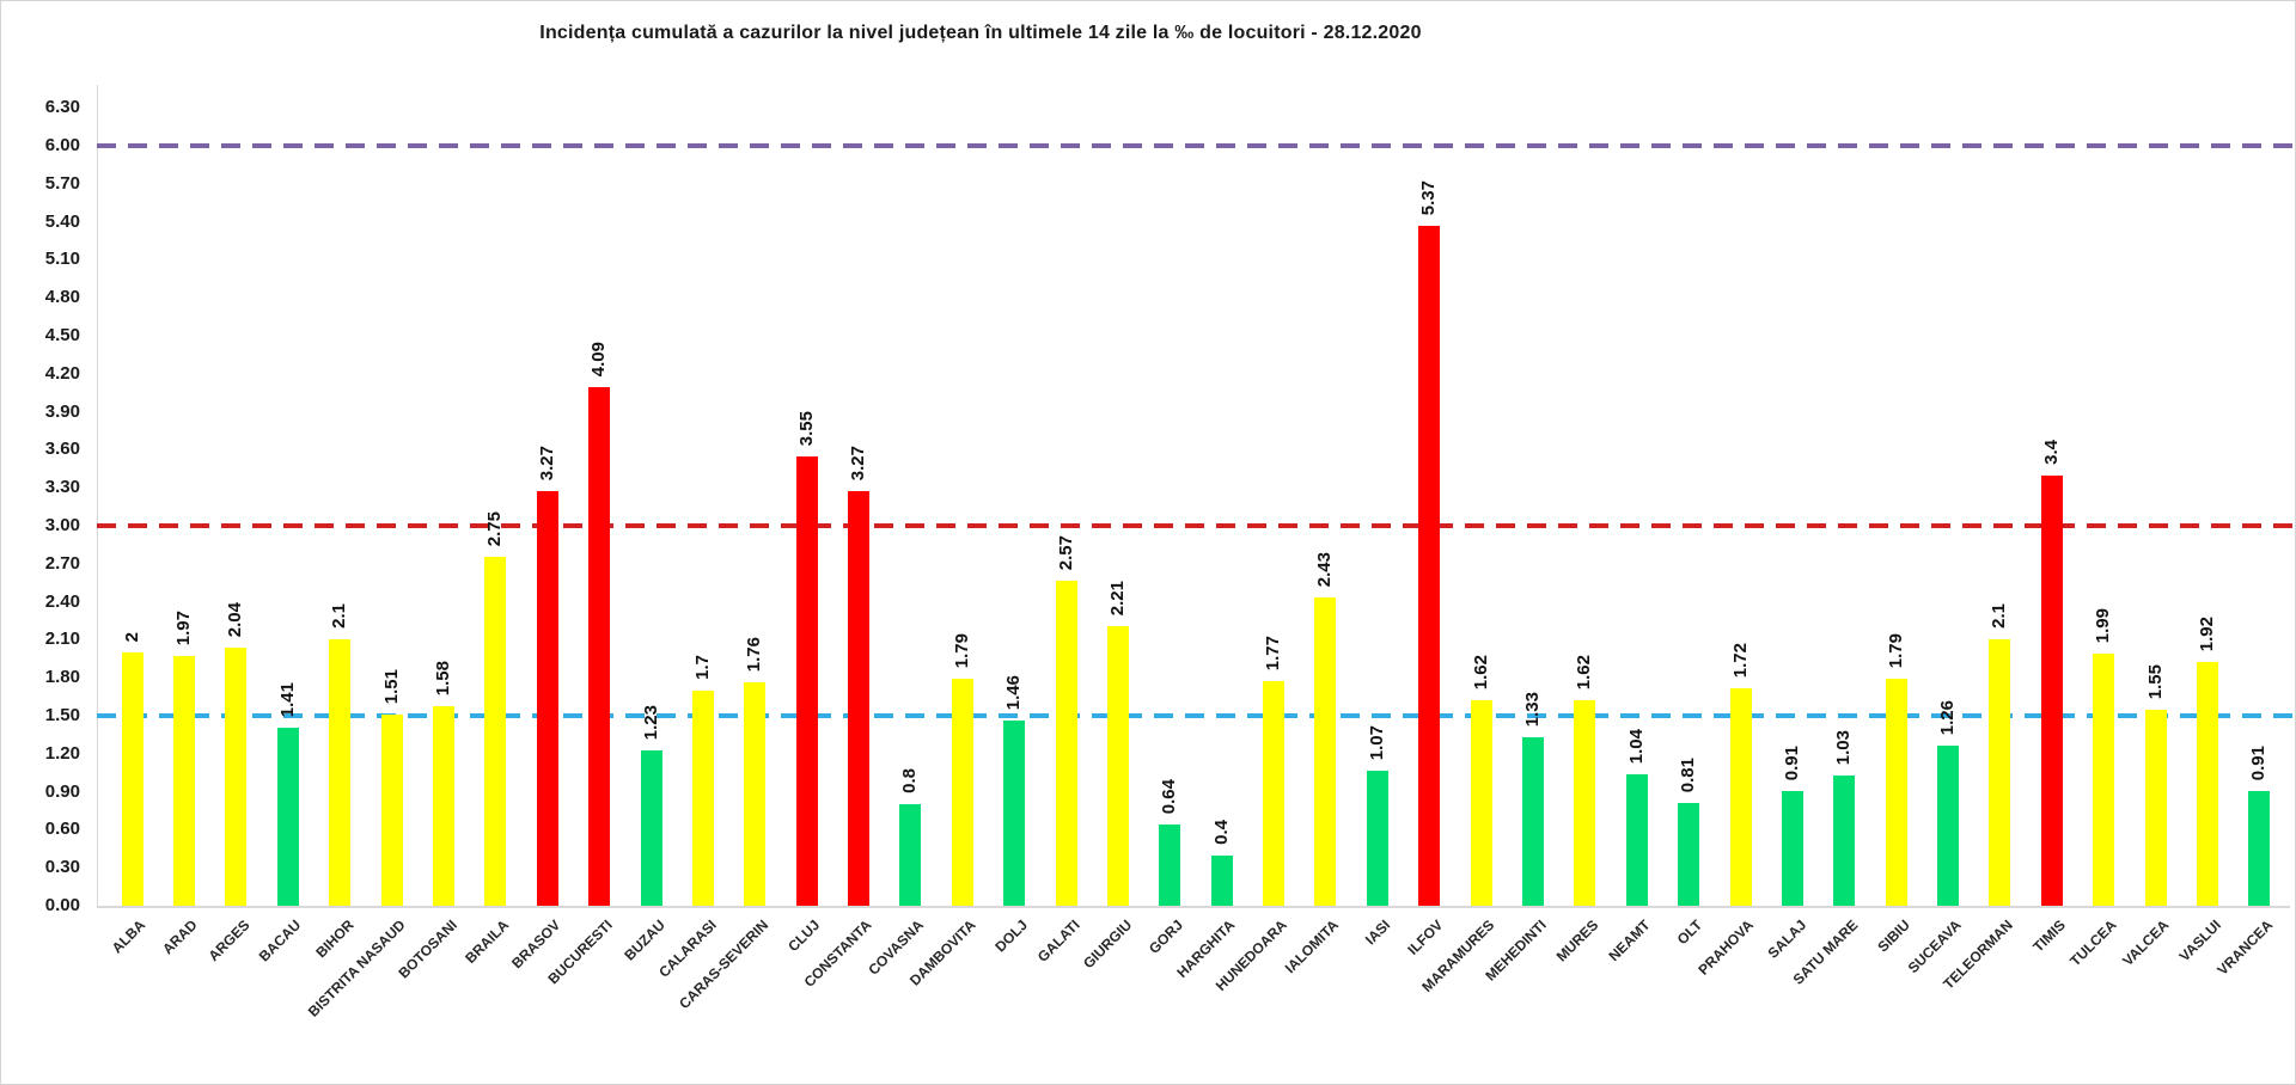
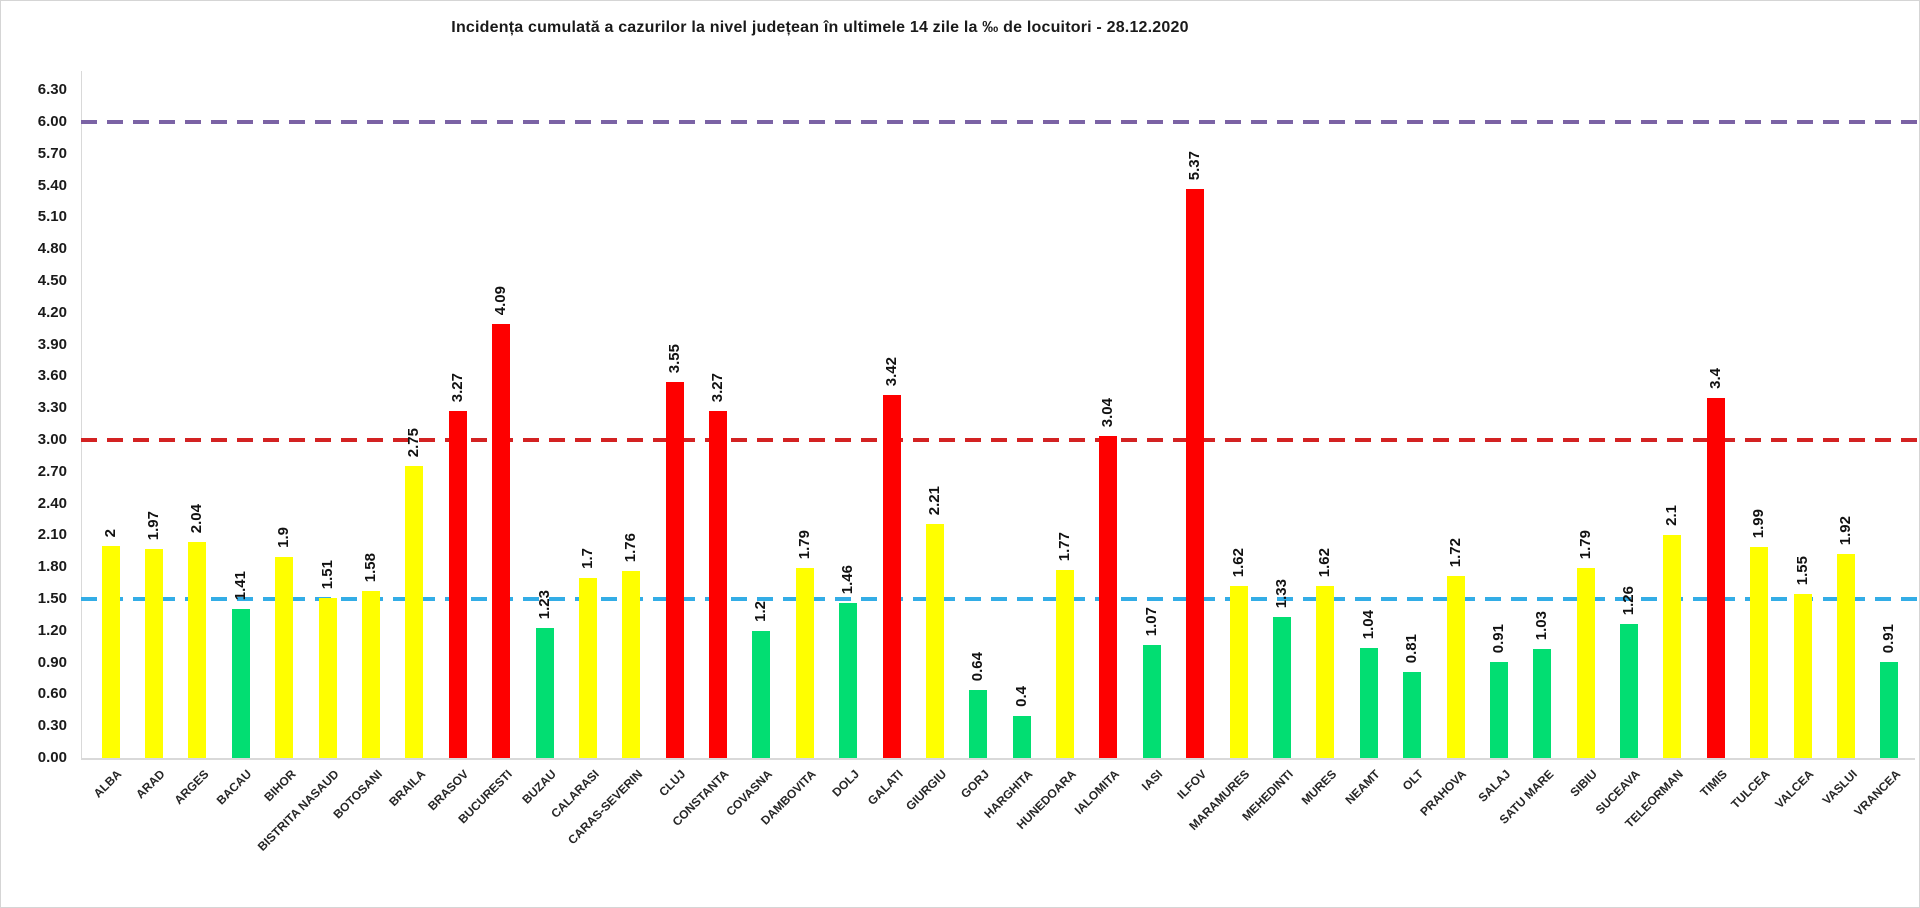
BIHOR: 2.1 -> 1.9
COVASNA: 0.8 -> 1.2
GALATI: 2.57 -> 3.42
IALOMITA: 2.43 -> 3.04
